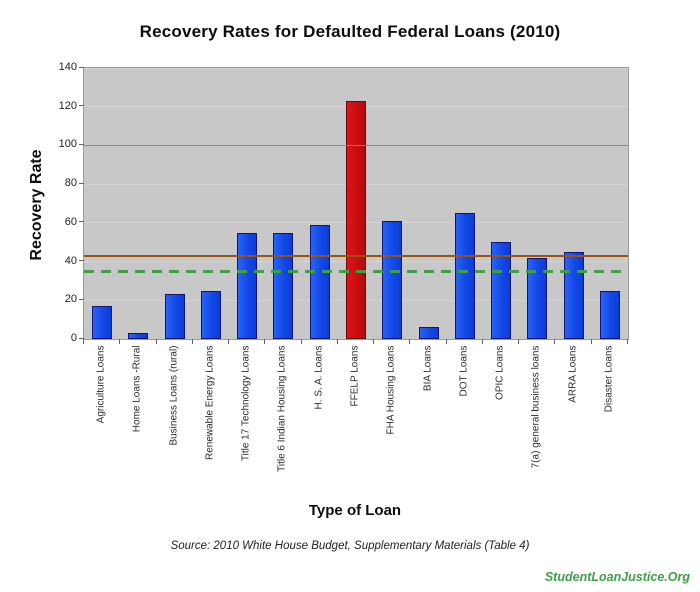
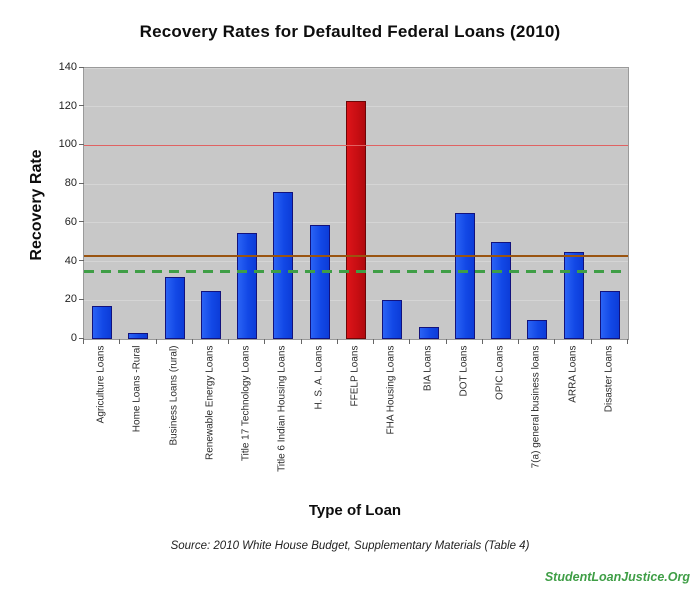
Business Loans (rural): 23 -> 32
Title 6 Indian Housing Loans: 55 -> 76
FHA Housing Loans: 61 -> 20
7(a) general business loans: 42 -> 10
